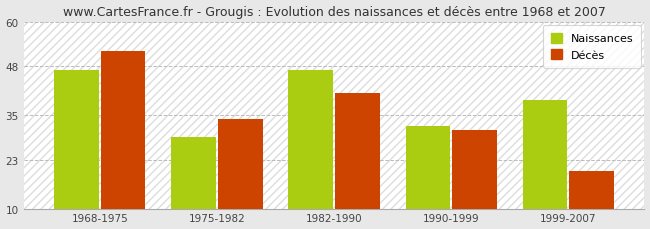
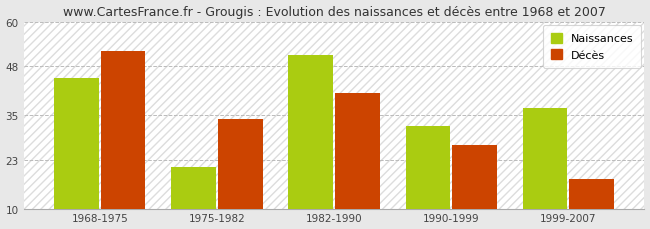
Naissances/1968-1975: 47 -> 45
Naissances/1975-1982: 29 -> 21
Naissances/1982-1990: 47 -> 51
Décès/1990-1999: 31 -> 27
Naissances/1999-2007: 39 -> 37
Décès/1999-2007: 20 -> 18
